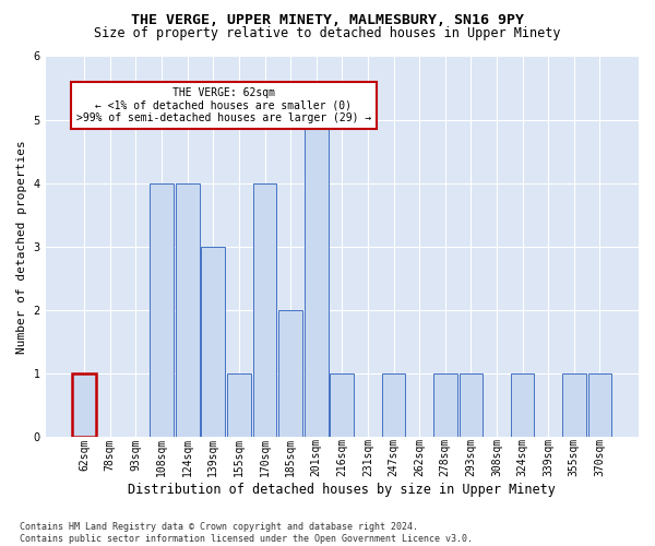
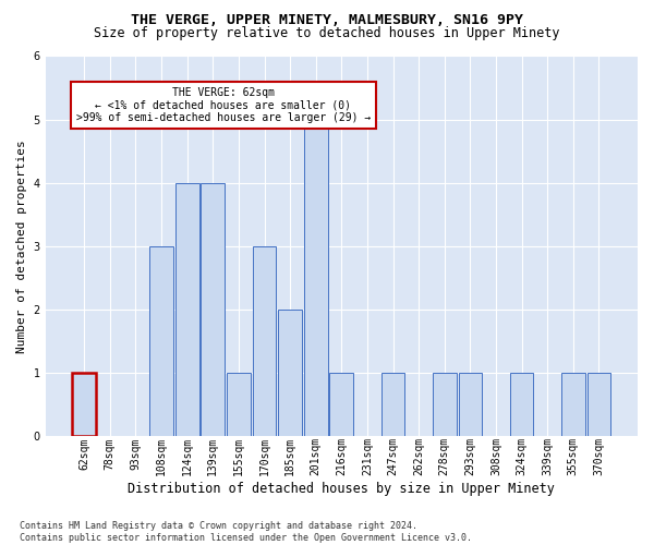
108sqm: 4 -> 3
139sqm: 3 -> 4
170sqm: 4 -> 3
